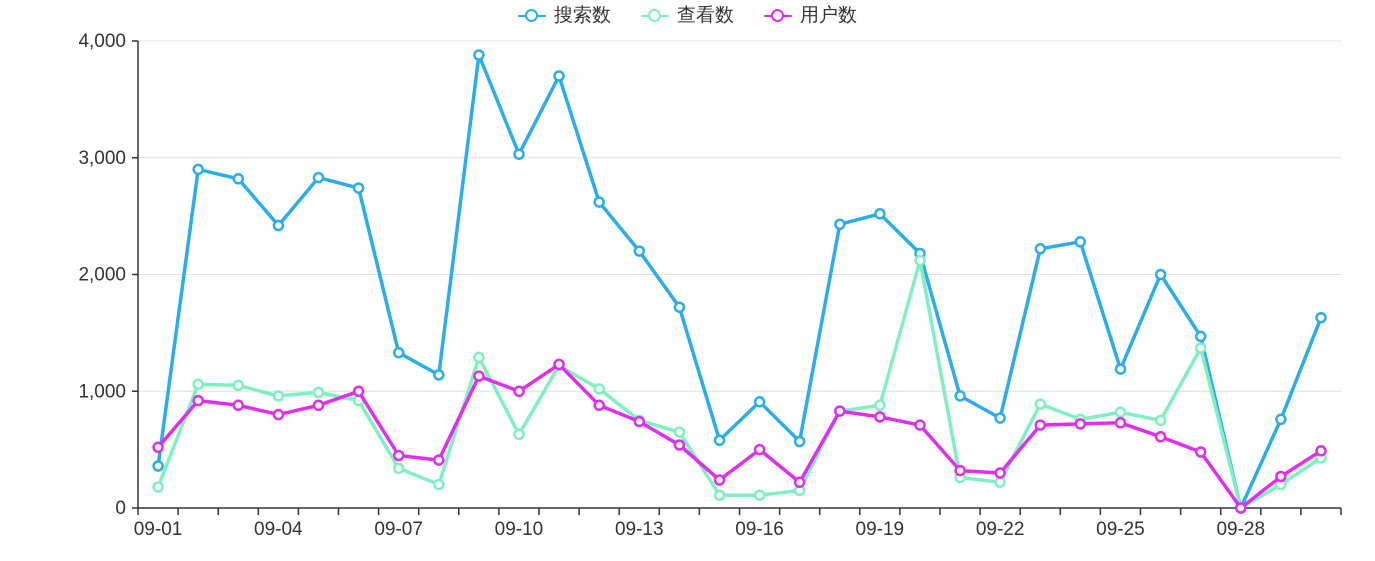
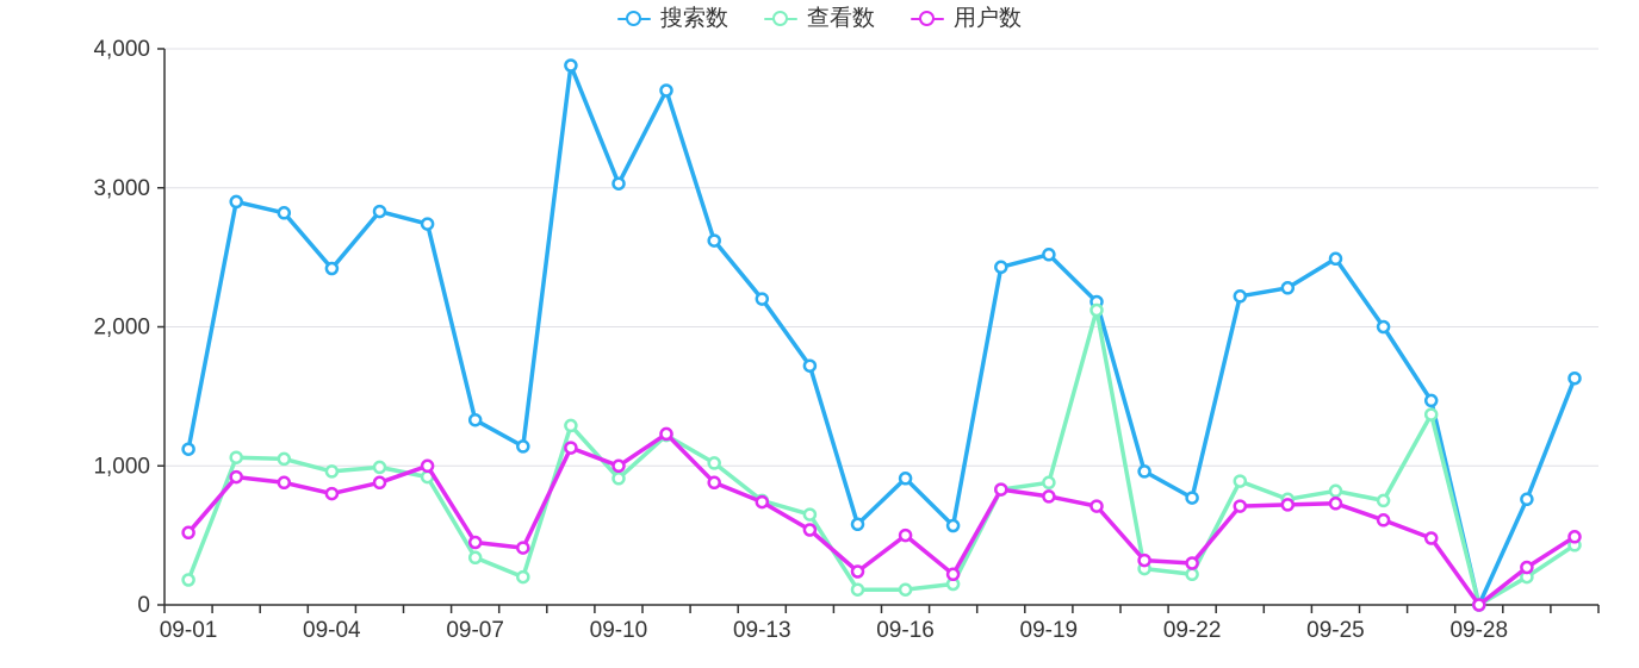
搜索数/09-01: 360 -> 1120
查看数/09-10: 630 -> 910
搜索数/09-25: 1190 -> 2490
